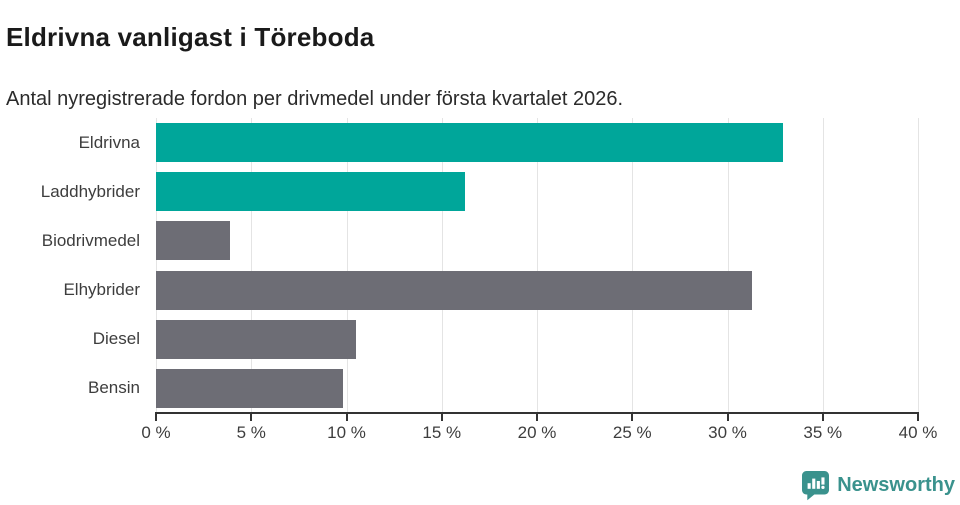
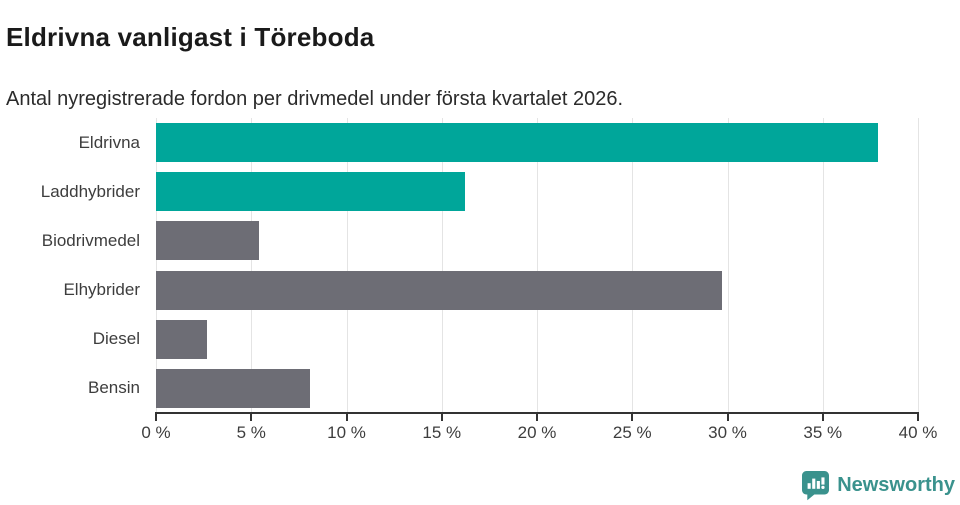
Eldrivna: 32.9% -> 37.9%
Biodrivmedel: 3.9% -> 5.4%
Elhybrider: 31.3% -> 29.7%
Diesel: 10.5% -> 2.7%
Bensin: 9.8% -> 8.1%
